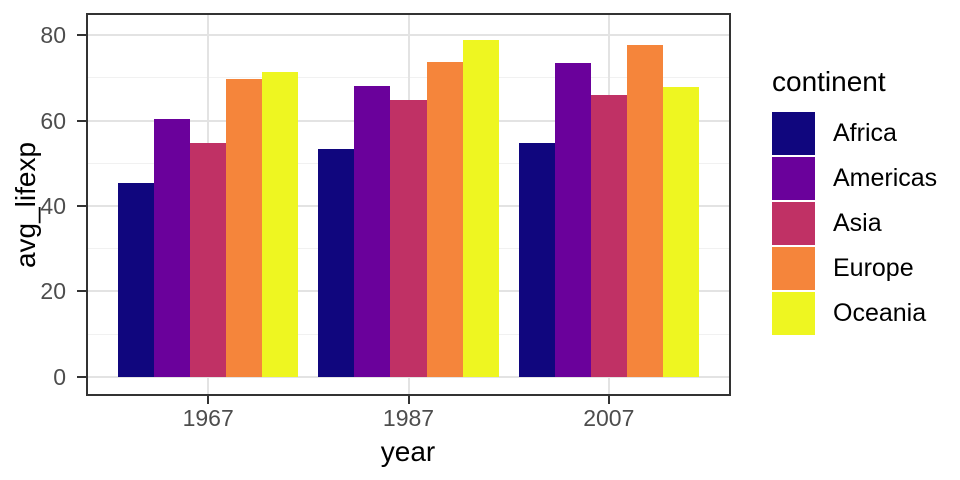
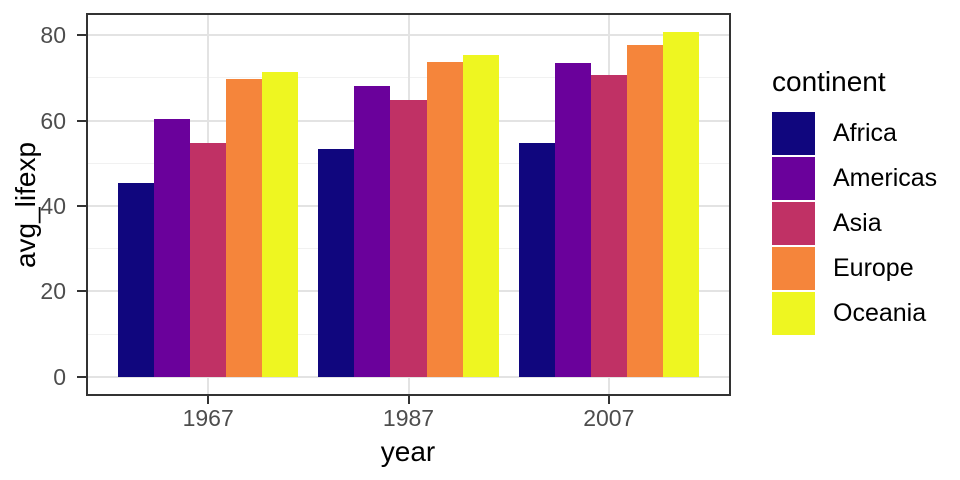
Oceania/1987: 79 -> 75
Asia/2007: 66 -> 71
Oceania/2007: 68 -> 81
